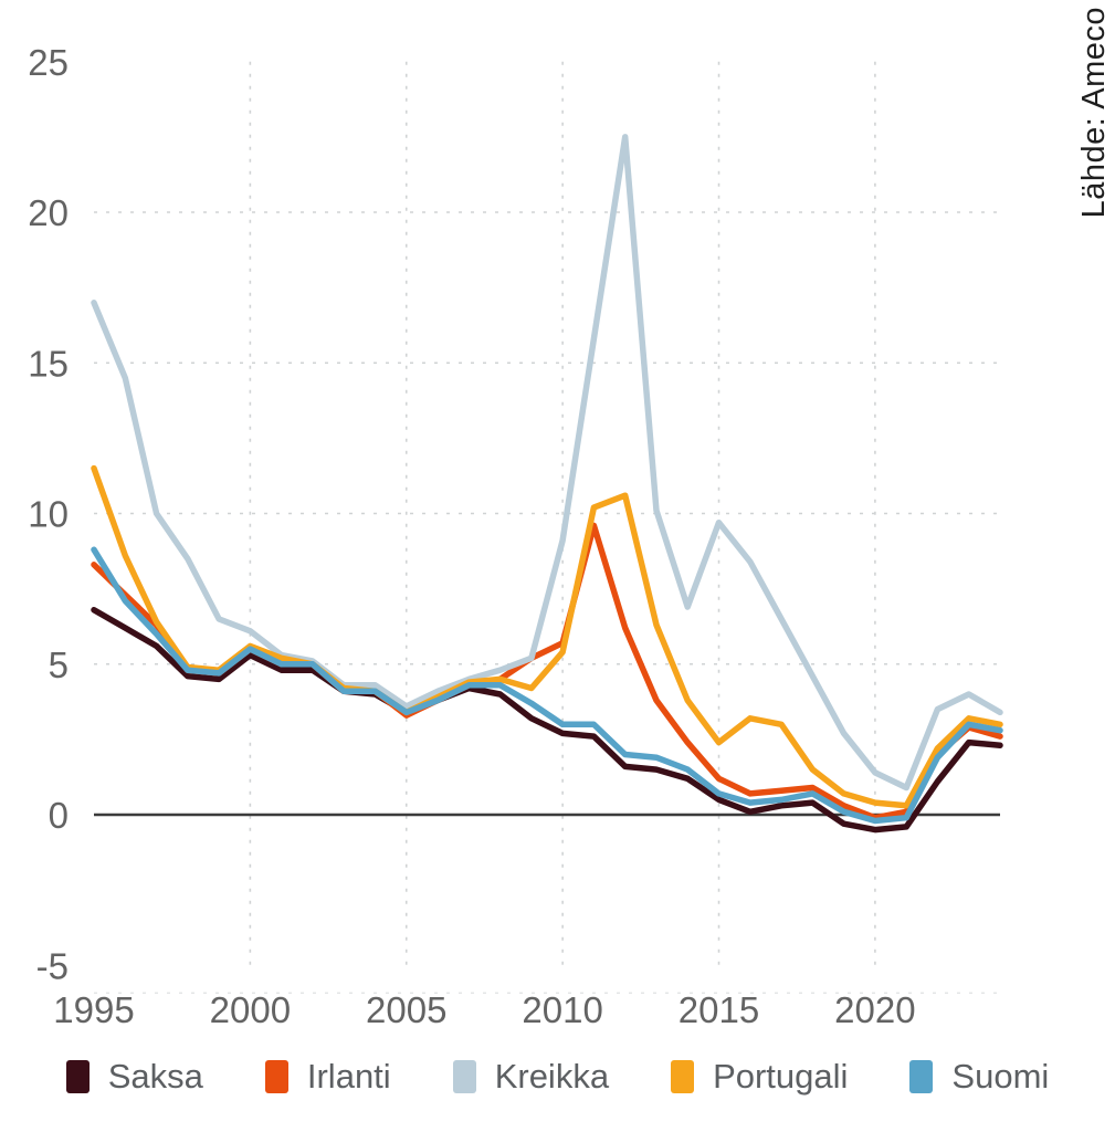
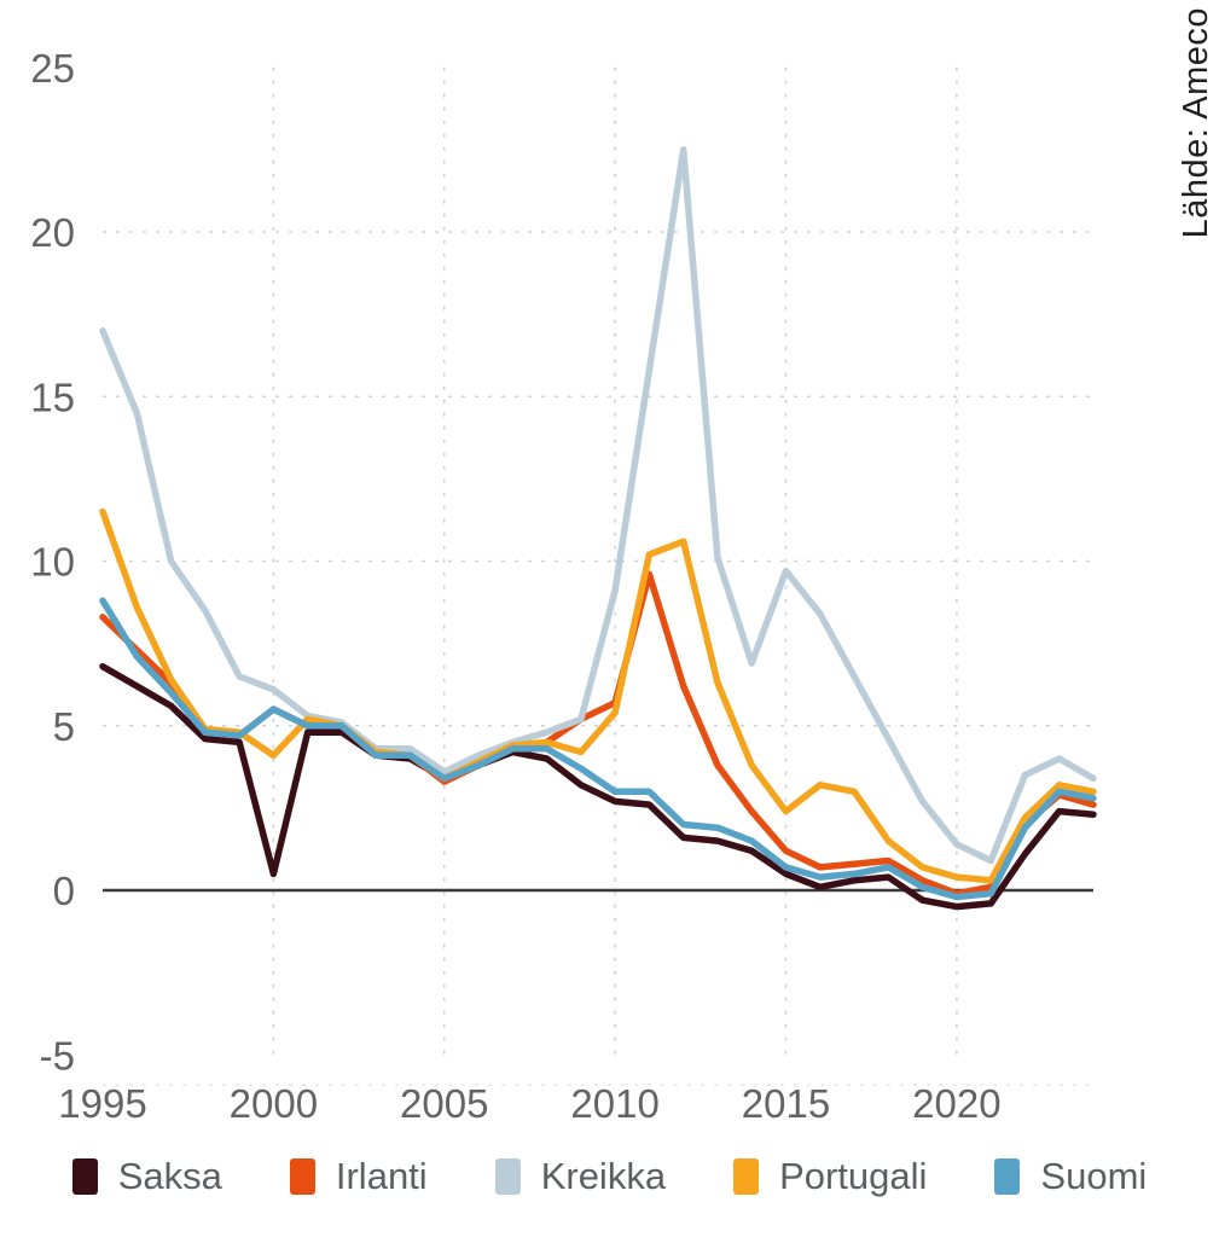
Saksa/2000: 5.3 -> 0.5
Portugali/2000: 5.6 -> 4.1
